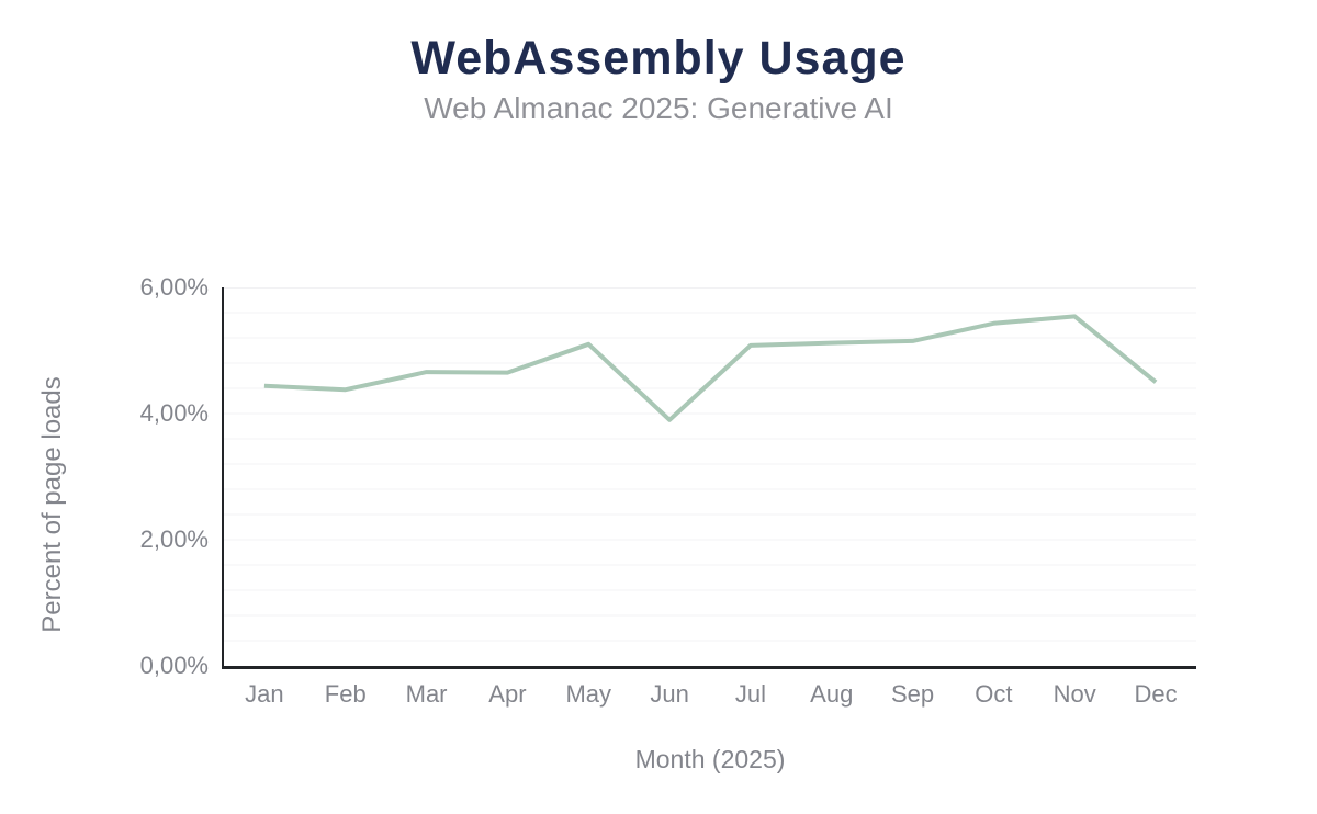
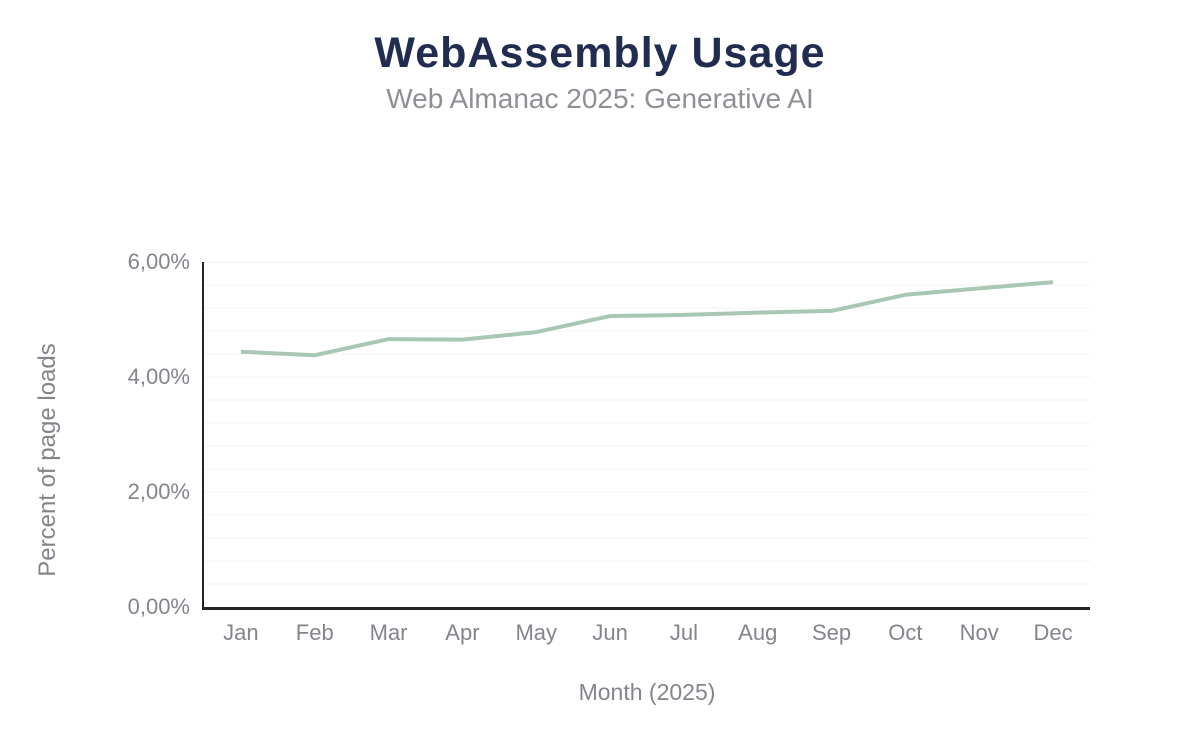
May: 5,1% -> 4,8%
Jun: 3,9% -> 5,1%
Dec: 4,5% -> 5,7%
